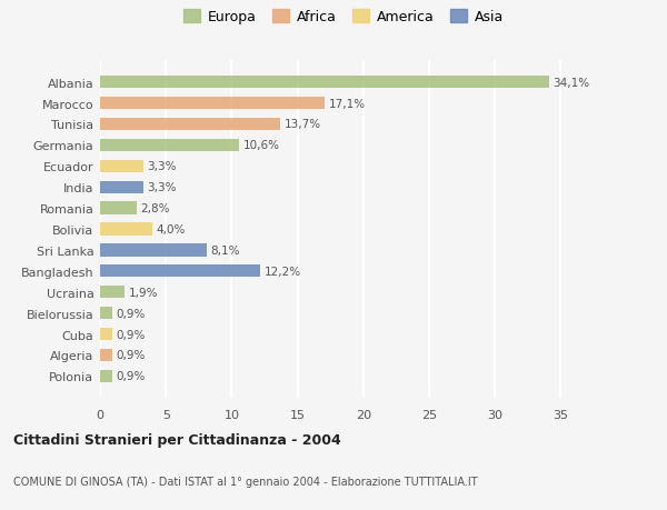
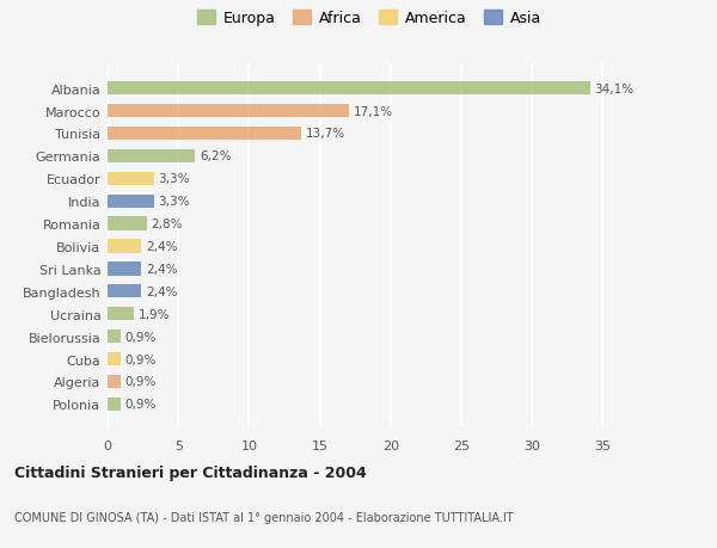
Germania: 10,6% -> 6,2%
Bolivia: 4,0% -> 2,4%
Sri Lanka: 8,1% -> 2,4%
Bangladesh: 12,2% -> 2,4%
